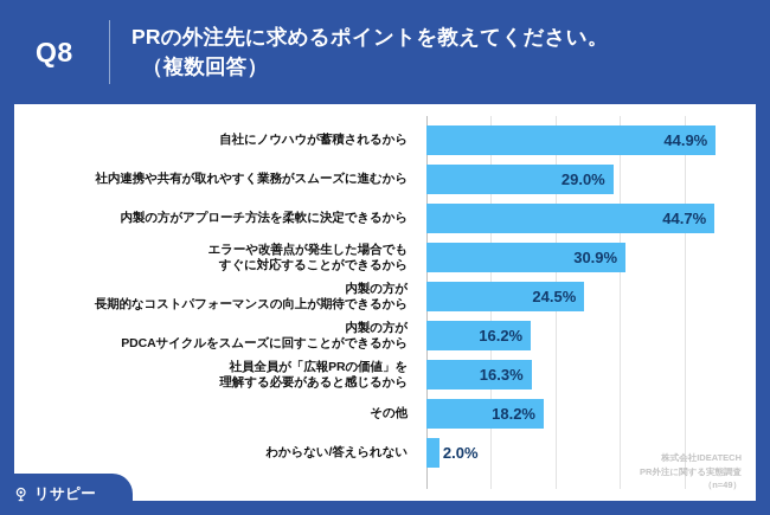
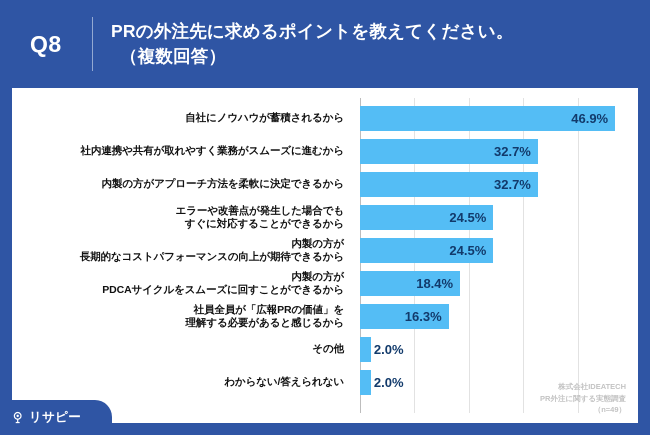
自社にノウハウが蓄積されるから: 44.9% -> 46.9%
社内連携や共有が取れやすく業務がスムーズに進むから: 29.0% -> 32.7%
内製の方がアプローチ方法を柔軟に決定できるから: 44.7% -> 32.7%
エラーや改善点が発生した場合でも すぐに対応することができるから: 30.9% -> 24.5%
内製の方が PDCAサイクルをスムーズに回すことができるから: 16.2% -> 18.4%
その他: 18.2% -> 2.0%
